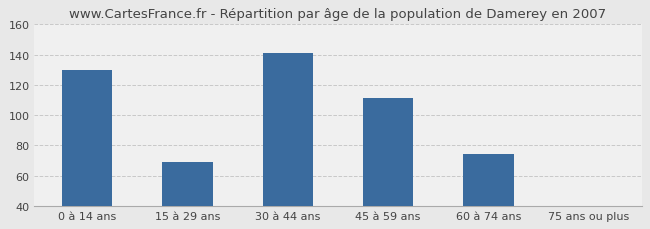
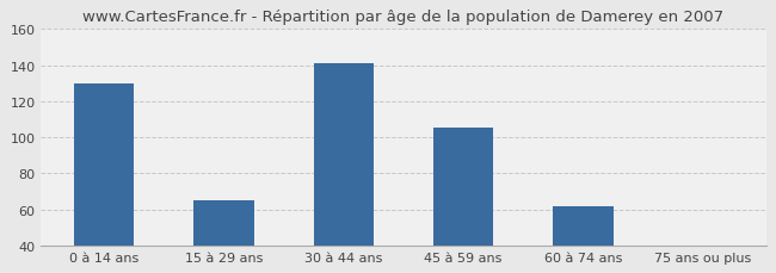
15 à 29 ans: 69 -> 65
45 à 59 ans: 111 -> 105
60 à 74 ans: 74 -> 62
